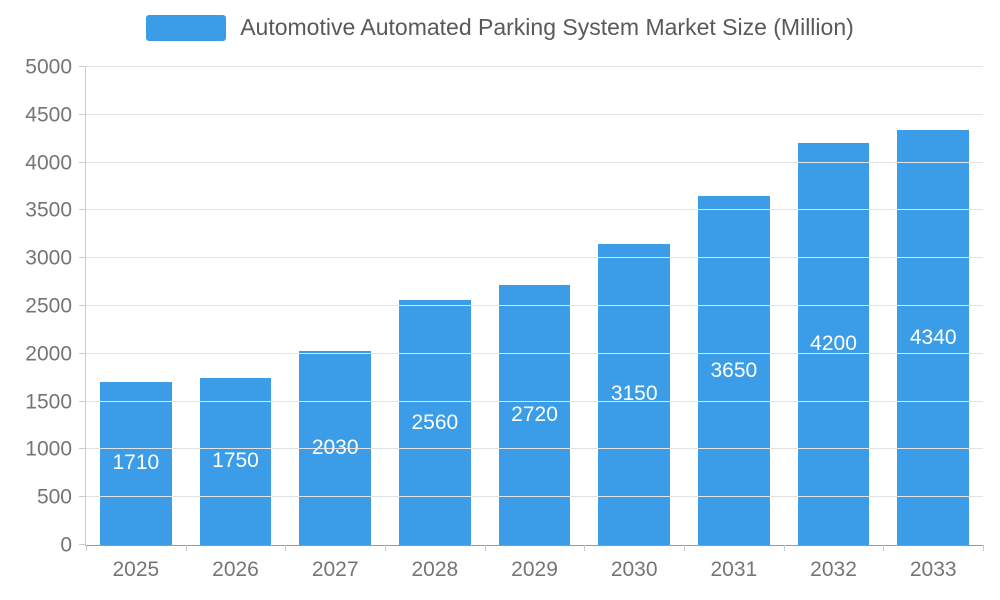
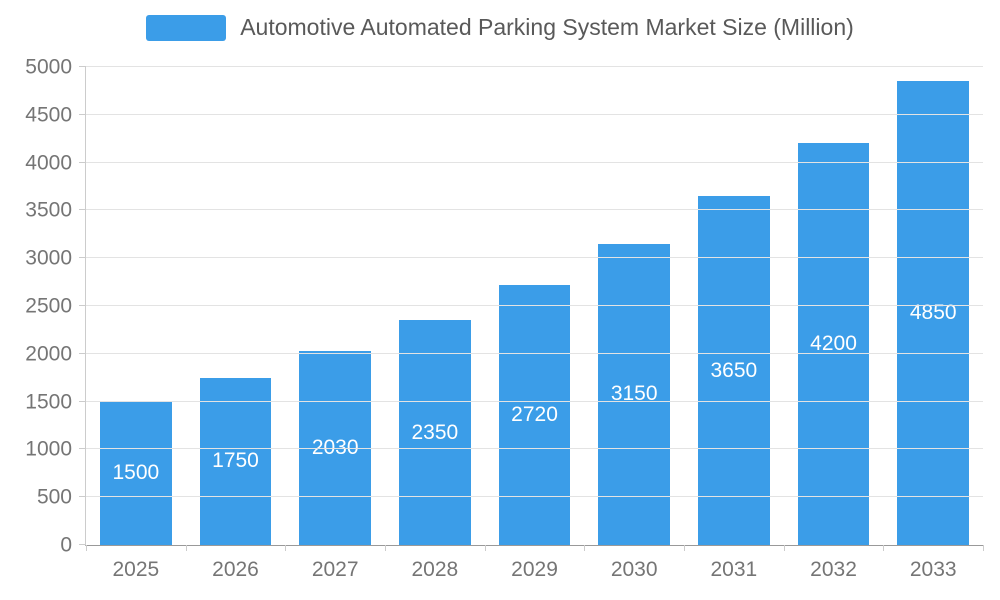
2025: 1710 -> 1500
2028: 2560 -> 2350
2033: 4340 -> 4850
